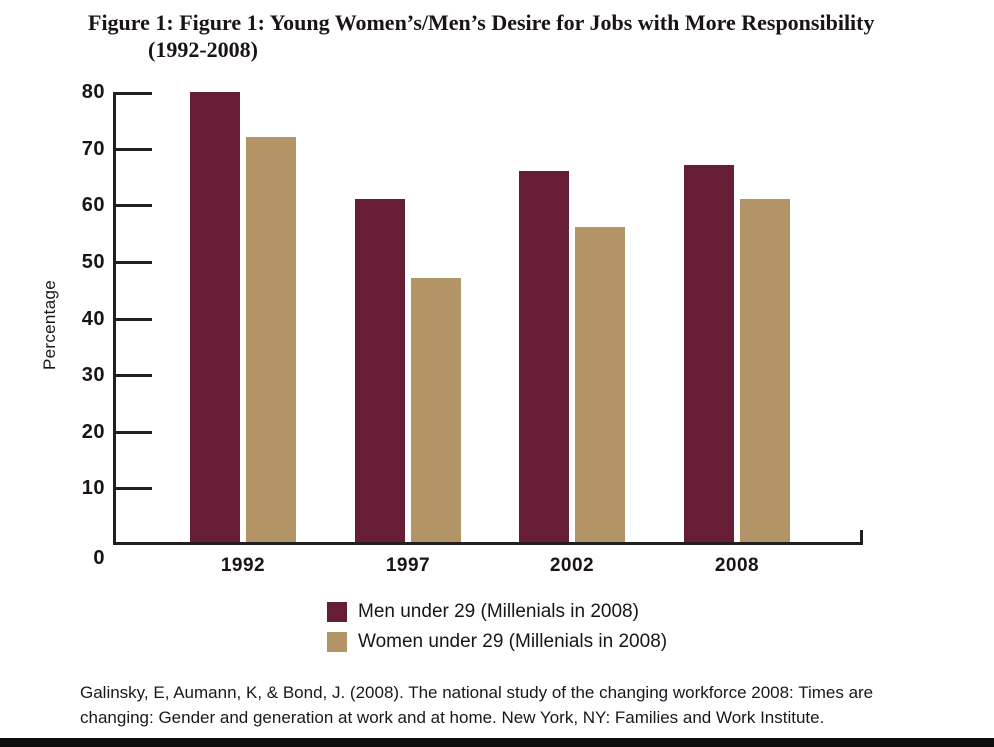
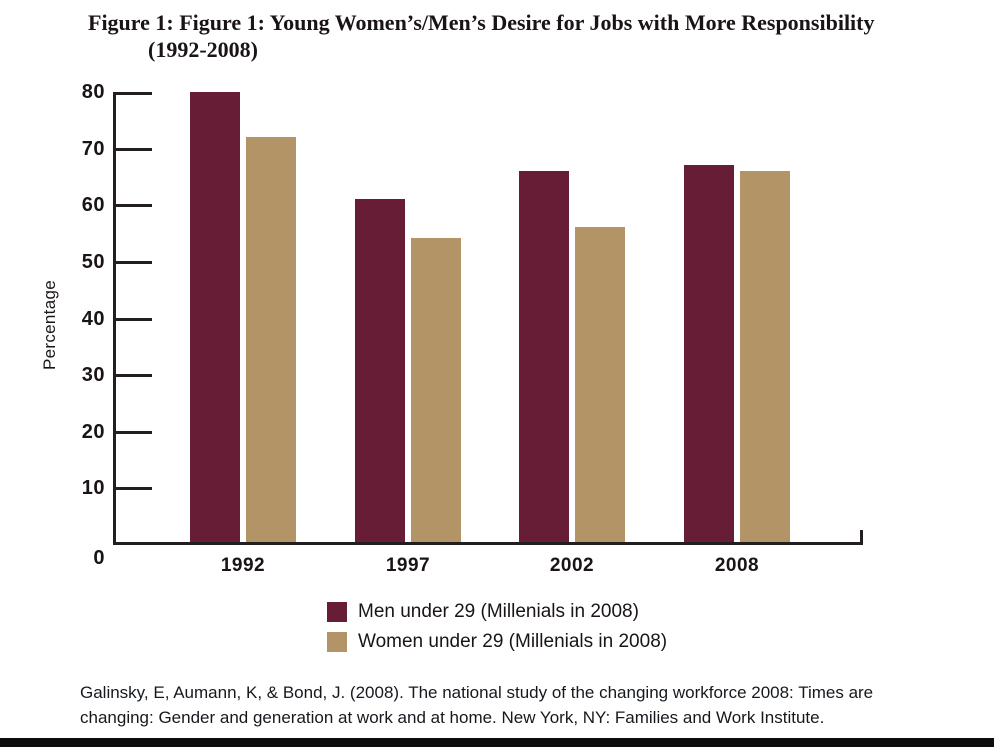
Women under 29 (Millenials in 2008)/1997: 47 -> 54
Women under 29 (Millenials in 2008)/2008: 61 -> 66
